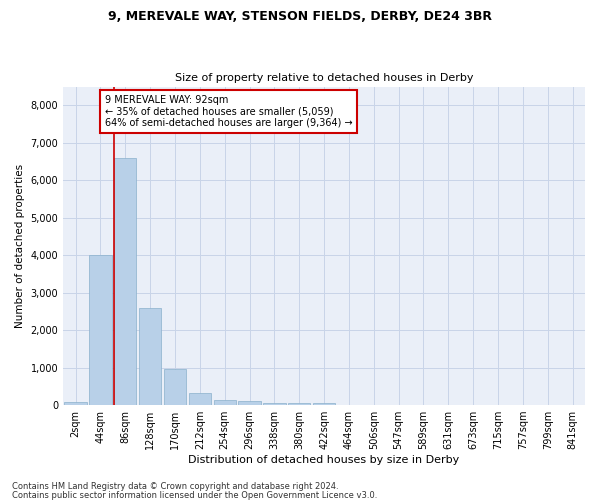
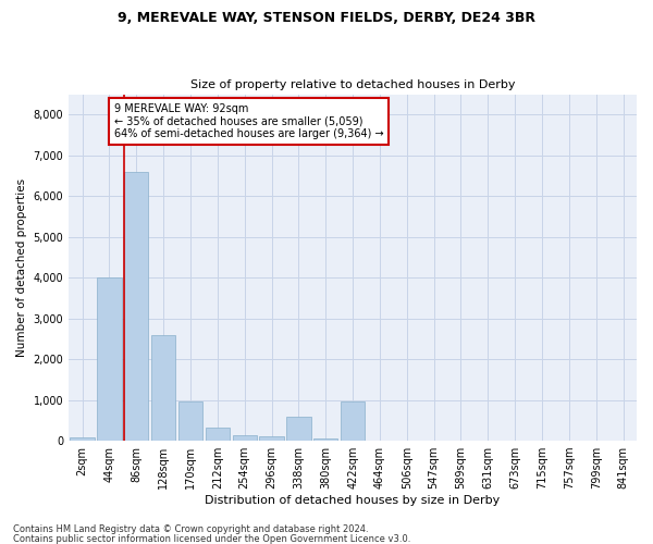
338sqm: 60 -> 600
422sqm: 60 -> 950
